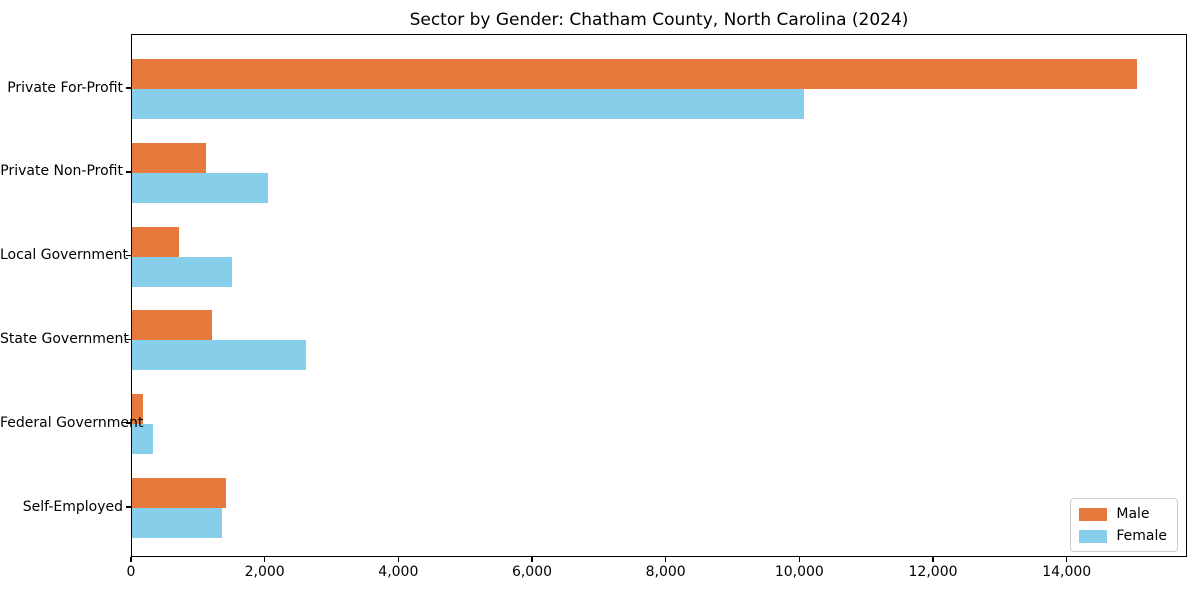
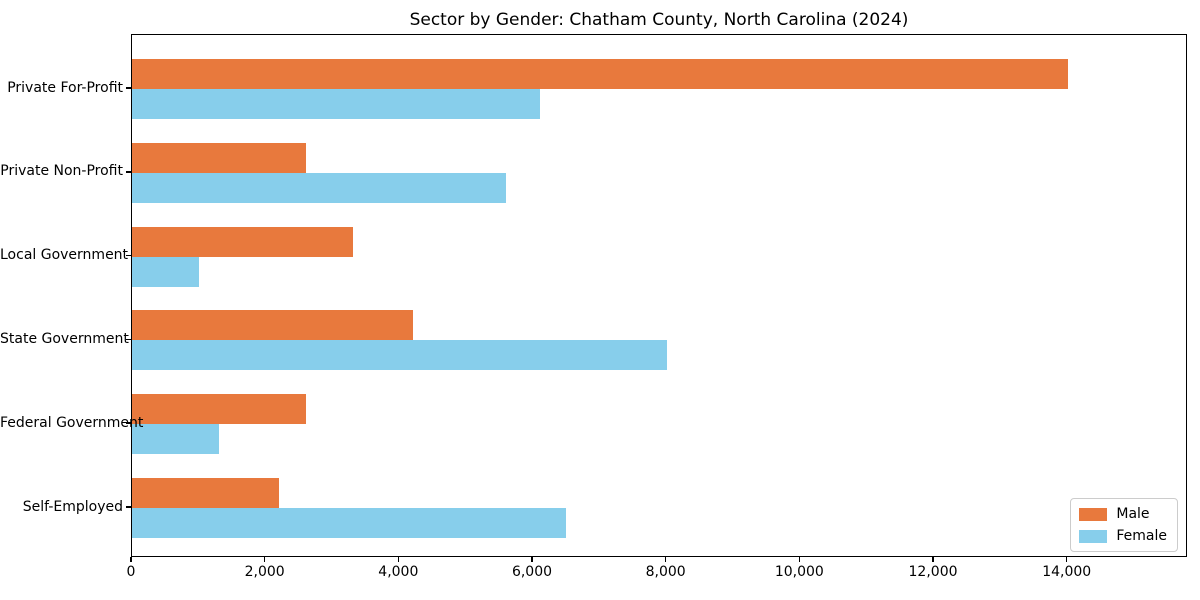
Male/Private For-Profit: 15000 -> 14000
Female/Private For-Profit: 10000 -> 6100
Male/Private Non-Profit: 1100 -> 2600
Female/Private Non-Profit: 2000 -> 5600
Male/Local Government: 700 -> 3300
Female/Local Government: 1500 -> 1000
Male/State Government: 1200 -> 4200
Female/State Government: 2600 -> 8000
Male/Federal Government: 200 -> 2600
Female/Federal Government: 300 -> 1300
Male/Self-Employed: 1400 -> 2200
Female/Self-Employed: 1300 -> 6500
